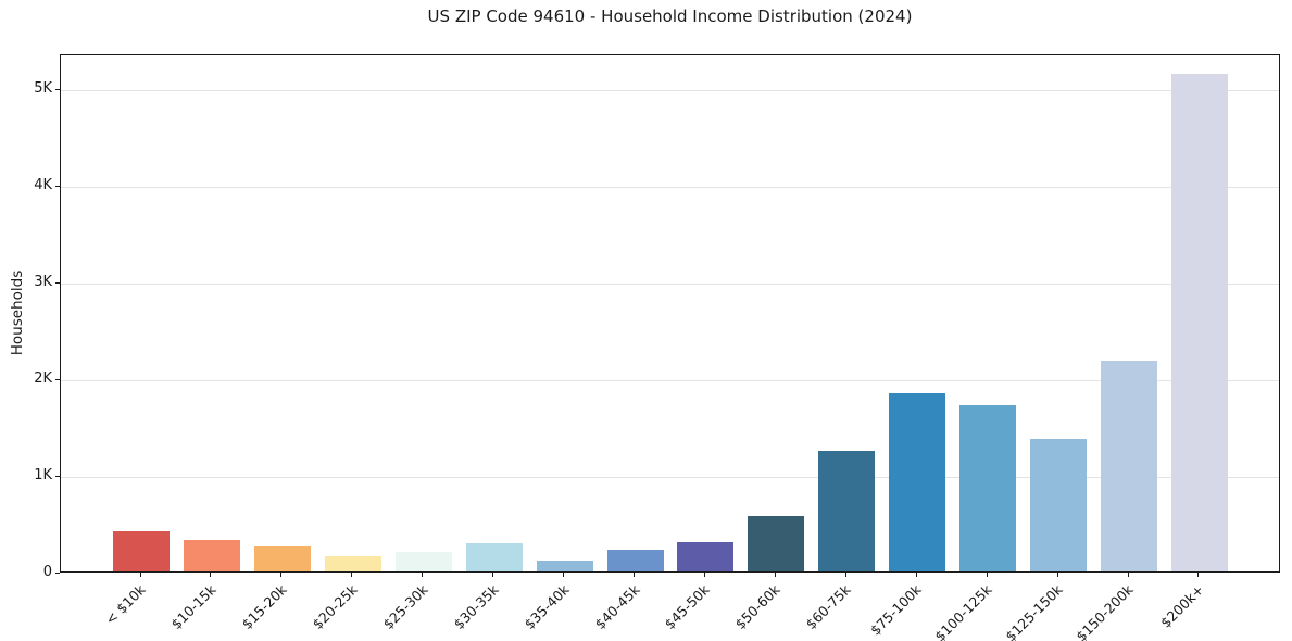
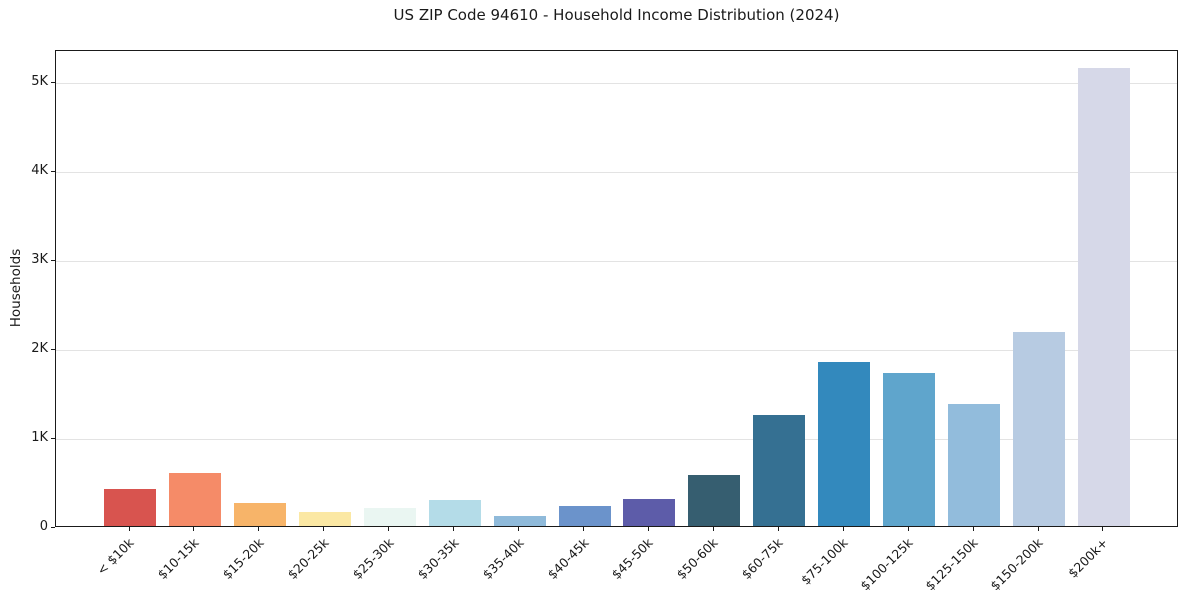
$10-15k: 0.3K -> 0.6K
